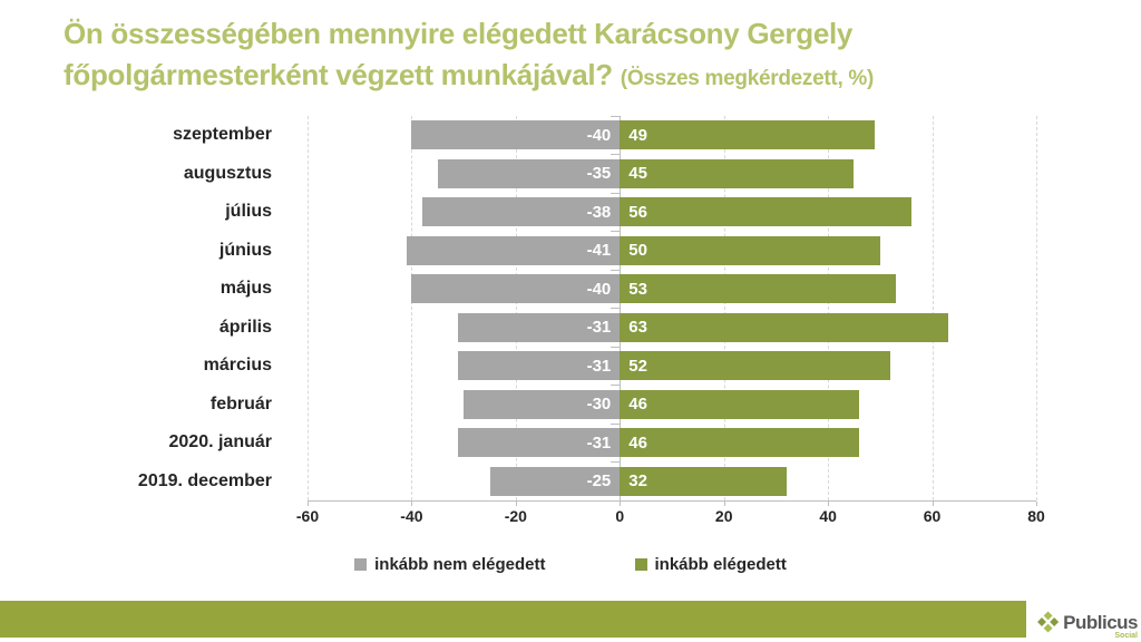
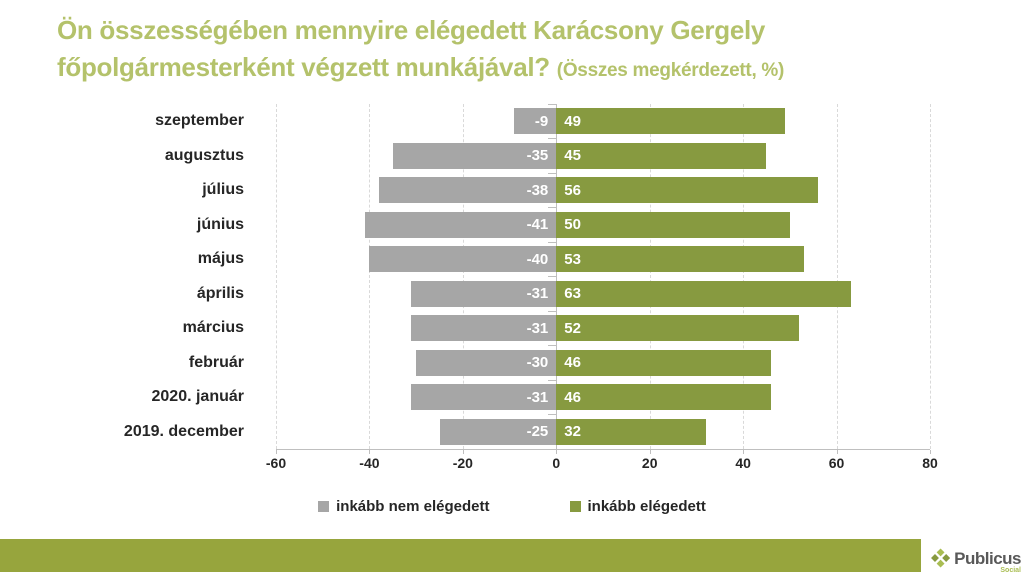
inkább nem elégedett/szeptember: -40 -> -9
